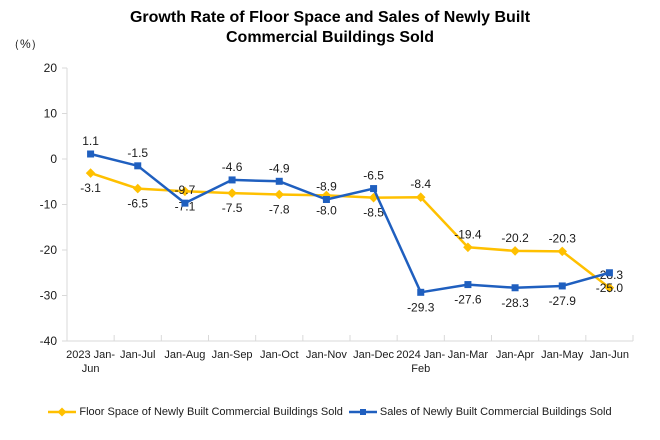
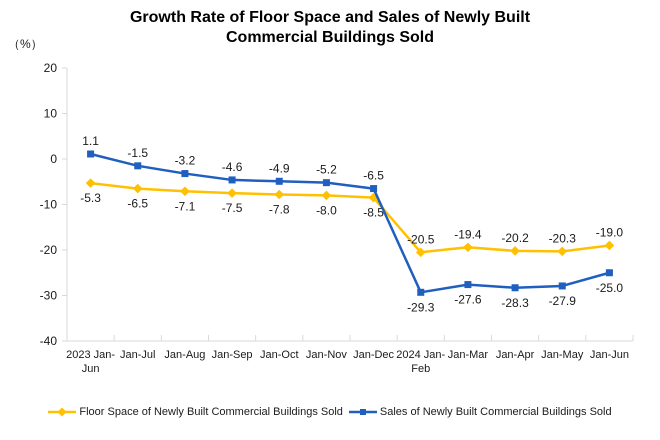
Floor Space of Newly Built Commercial Buildings Sold/2023 Jan- Jun: -3.1 -> -5.3
Sales of Newly Built Commercial Buildings Sold/Jan-Aug: -9.7 -> -3.2
Sales of Newly Built Commercial Buildings Sold/Jan-Nov: -8.9 -> -5.2
Floor Space of Newly Built Commercial Buildings Sold/2024 Jan- Feb: -8.4 -> -20.5
Floor Space of Newly Built Commercial Buildings Sold/Jan-Jun: -28.3 -> -19.0
